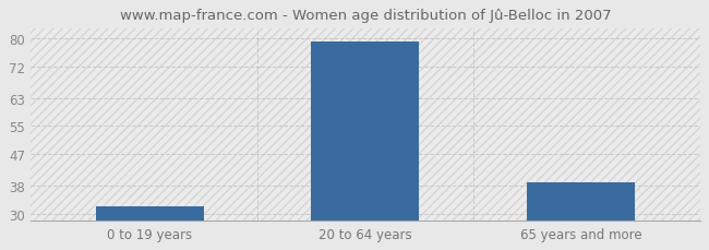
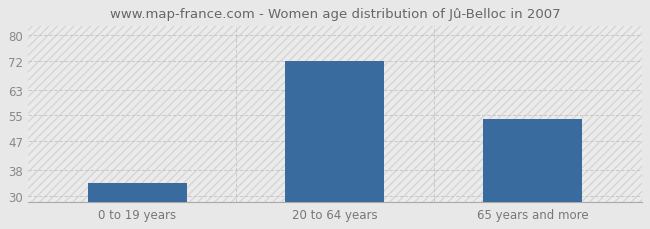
0 to 19 years: 32 -> 34
20 to 64 years: 79 -> 72
65 years and more: 39 -> 54
